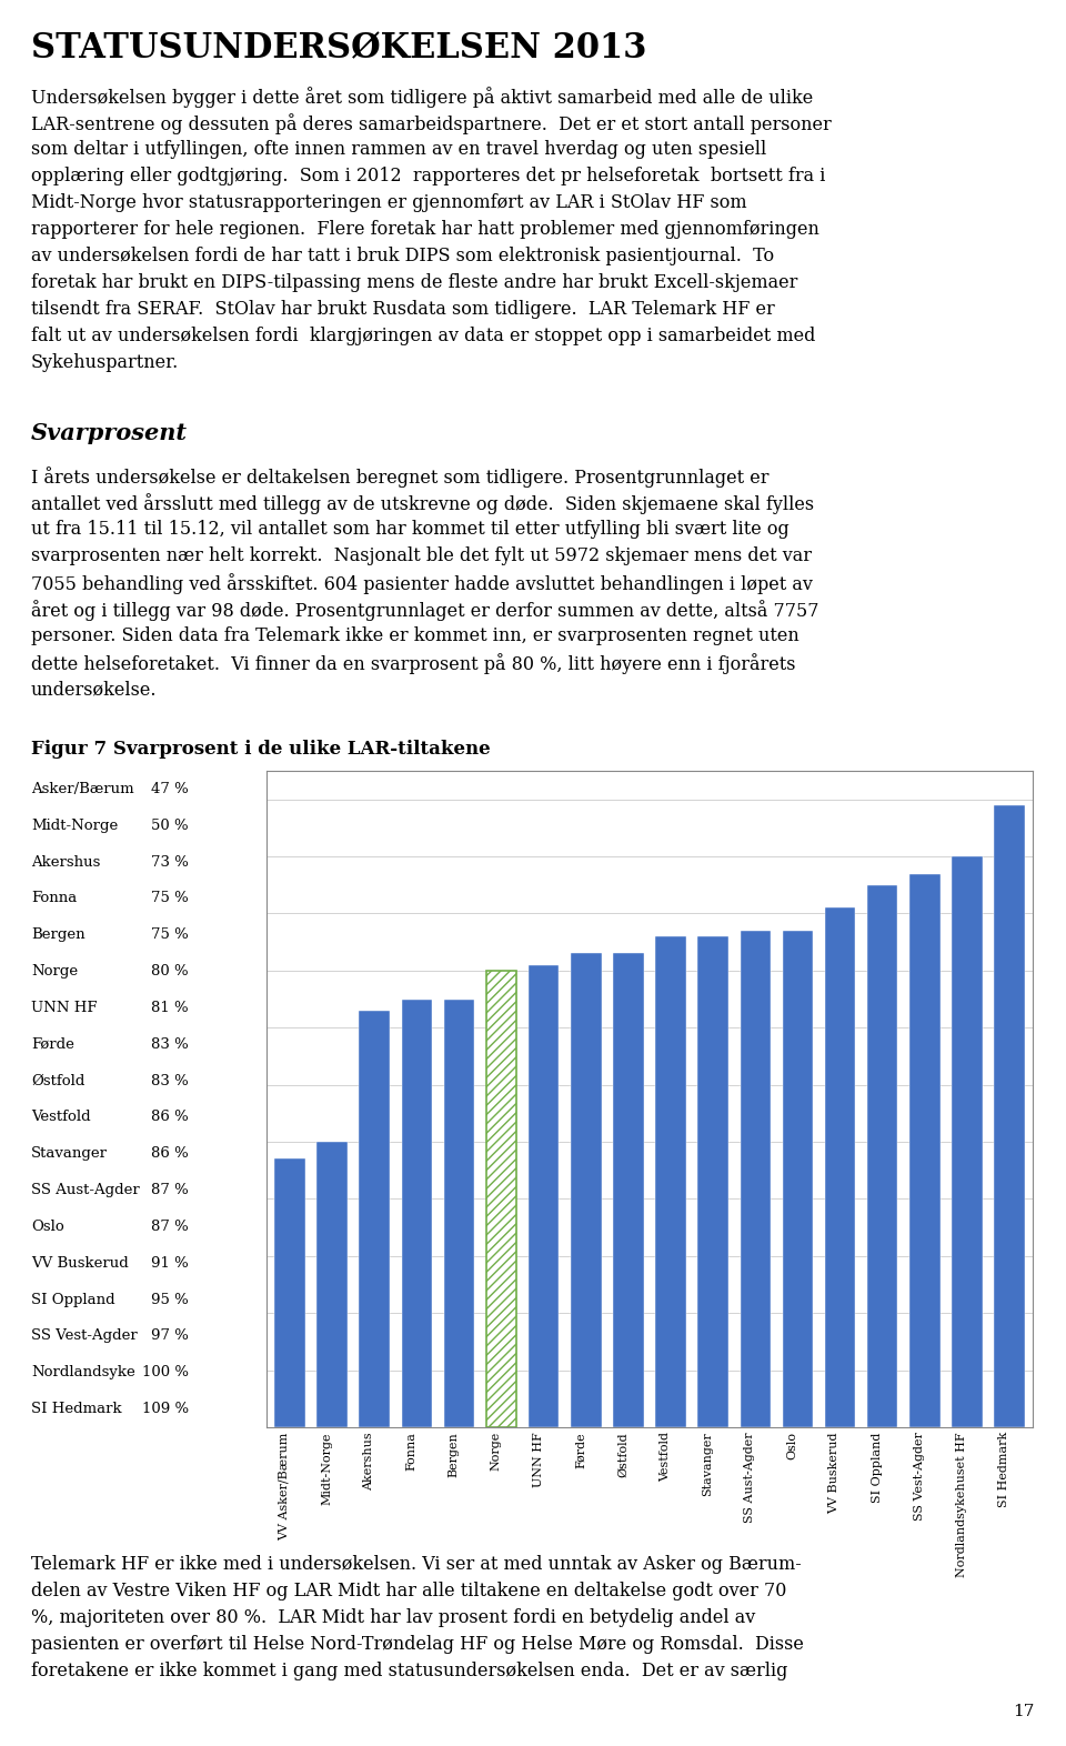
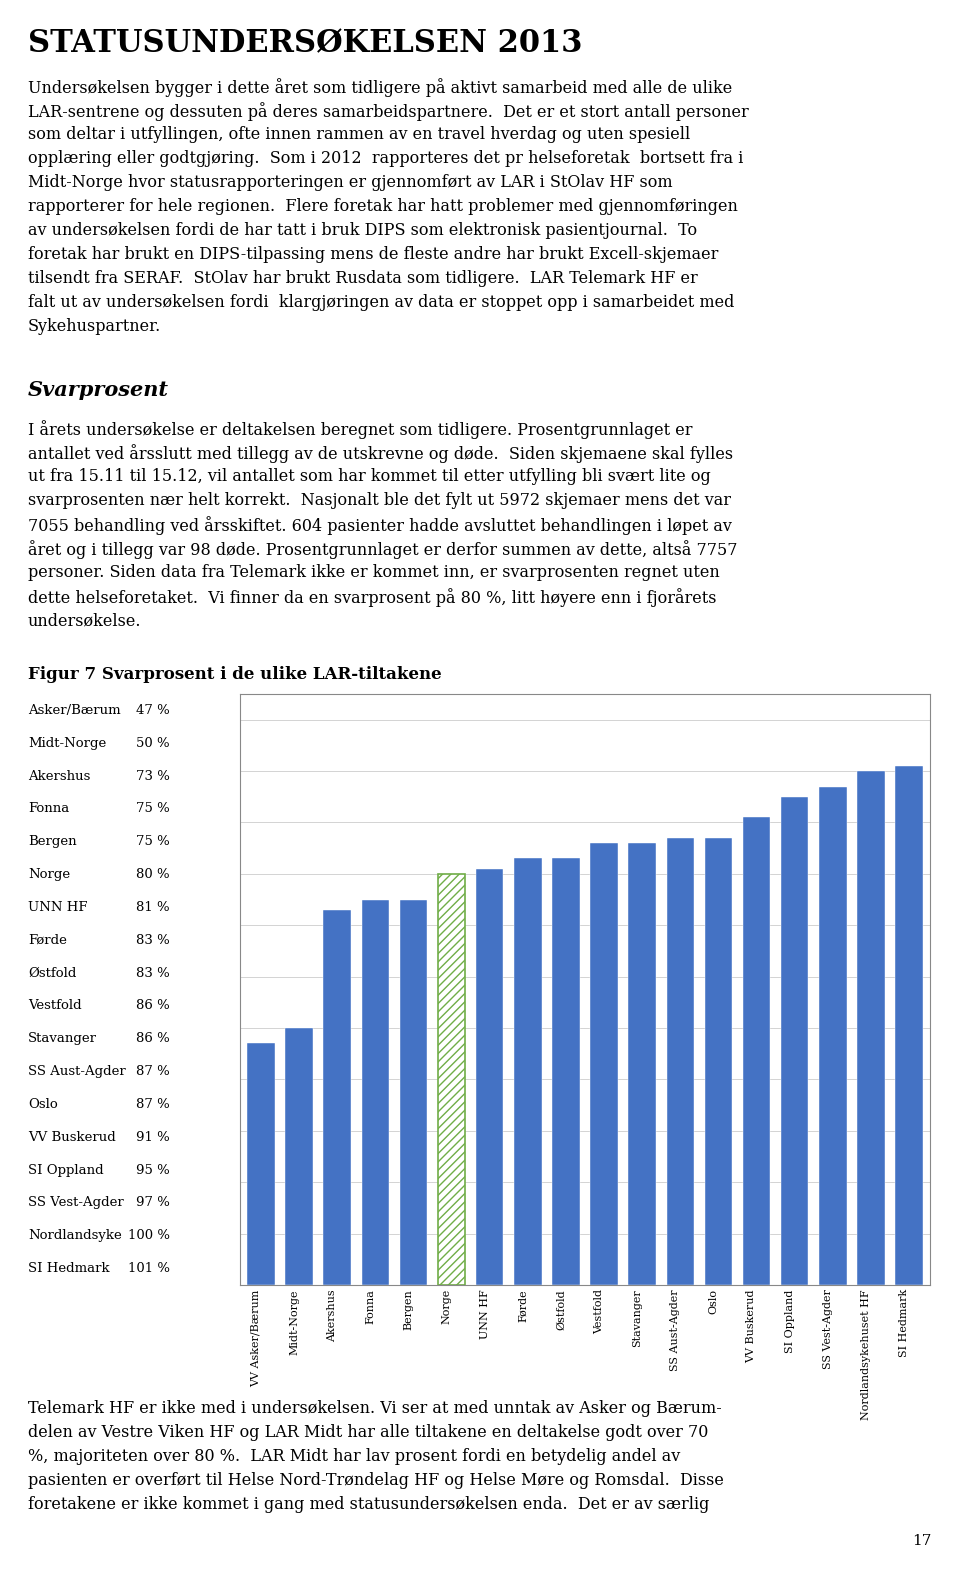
SI Hedmark: 109 -> 101
